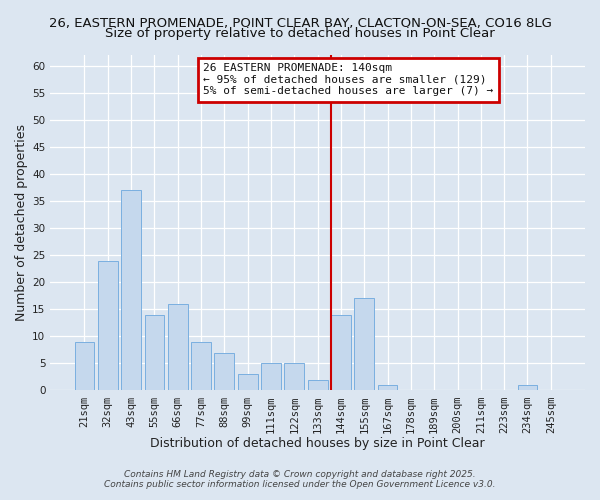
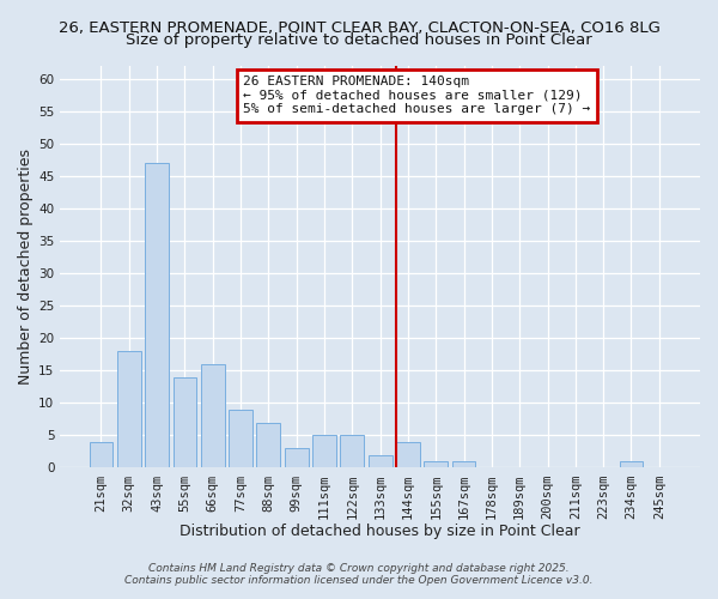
21sqm: 9 -> 4
32sqm: 24 -> 18
43sqm: 37 -> 47
144sqm: 14 -> 4
155sqm: 17 -> 1
